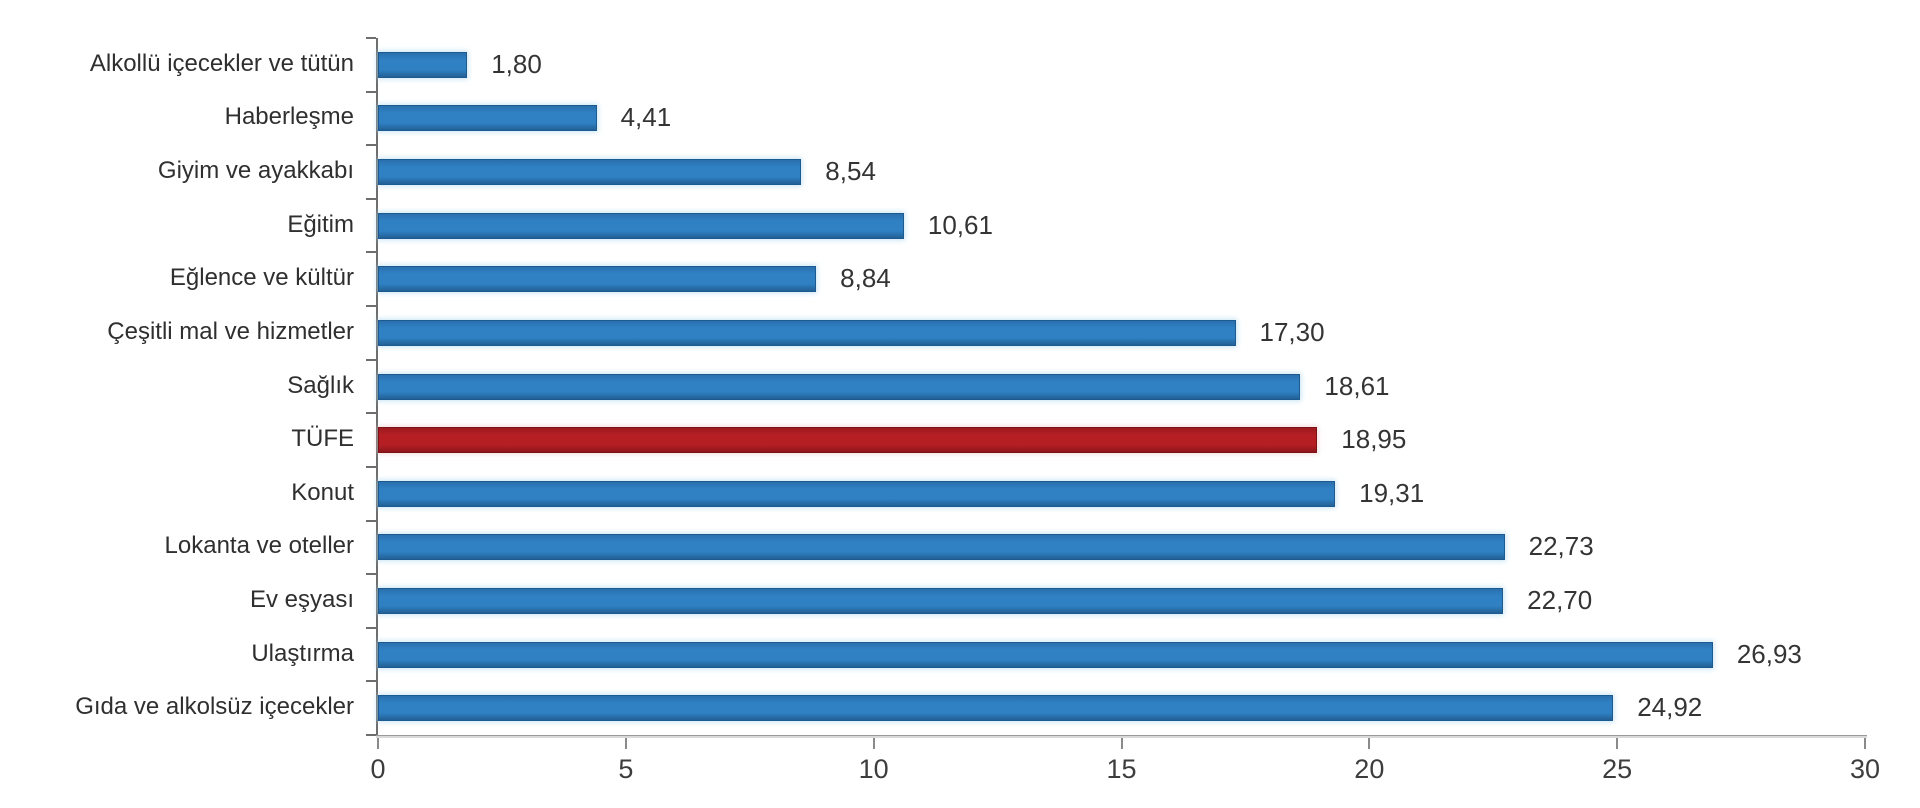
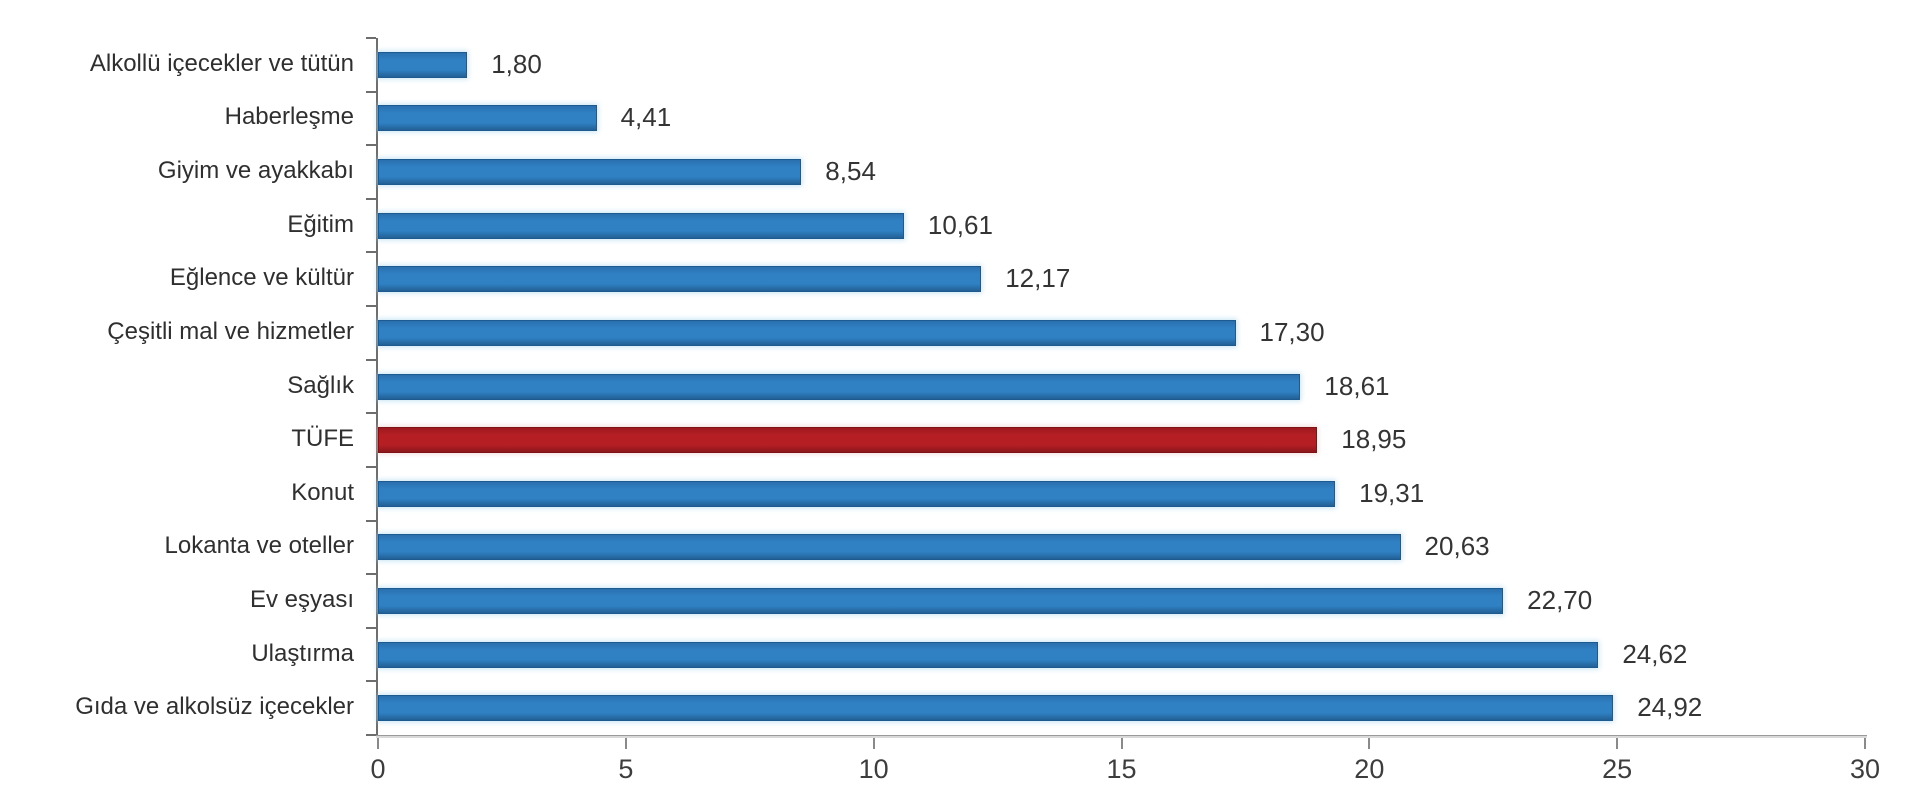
Eğlence ve kültür: 8,84 -> 12,17
Lokanta ve oteller: 22,73 -> 20,63
Ulaştırma: 26,93 -> 24,62
